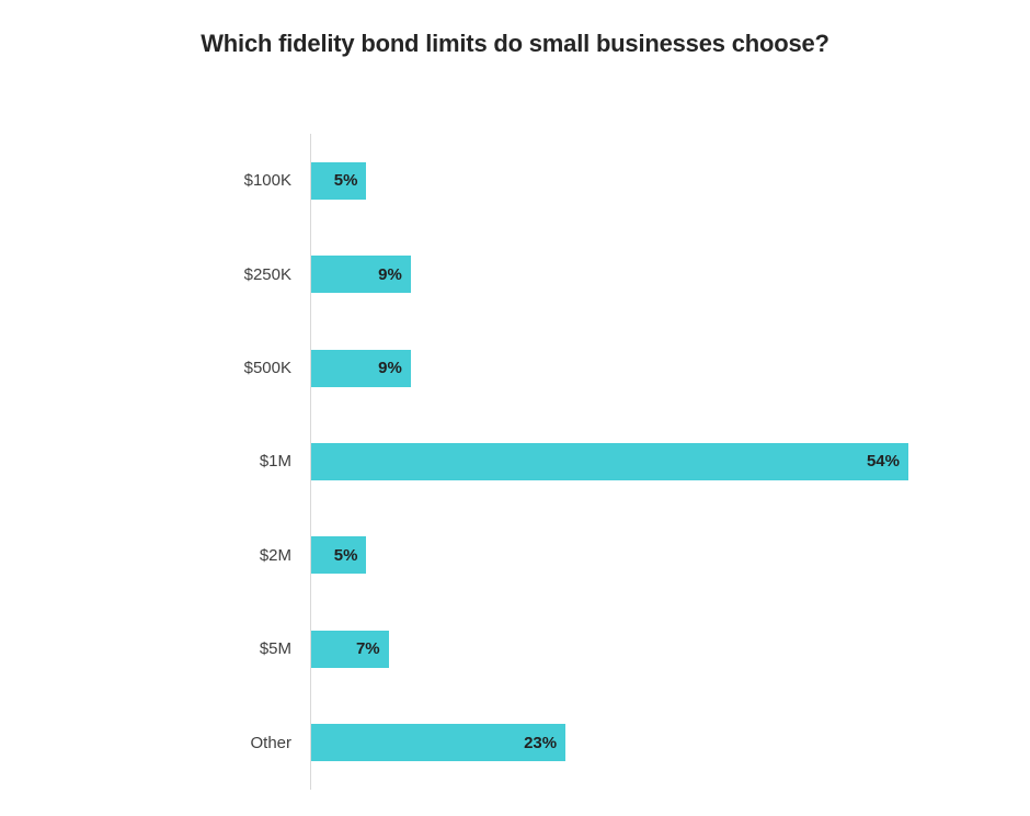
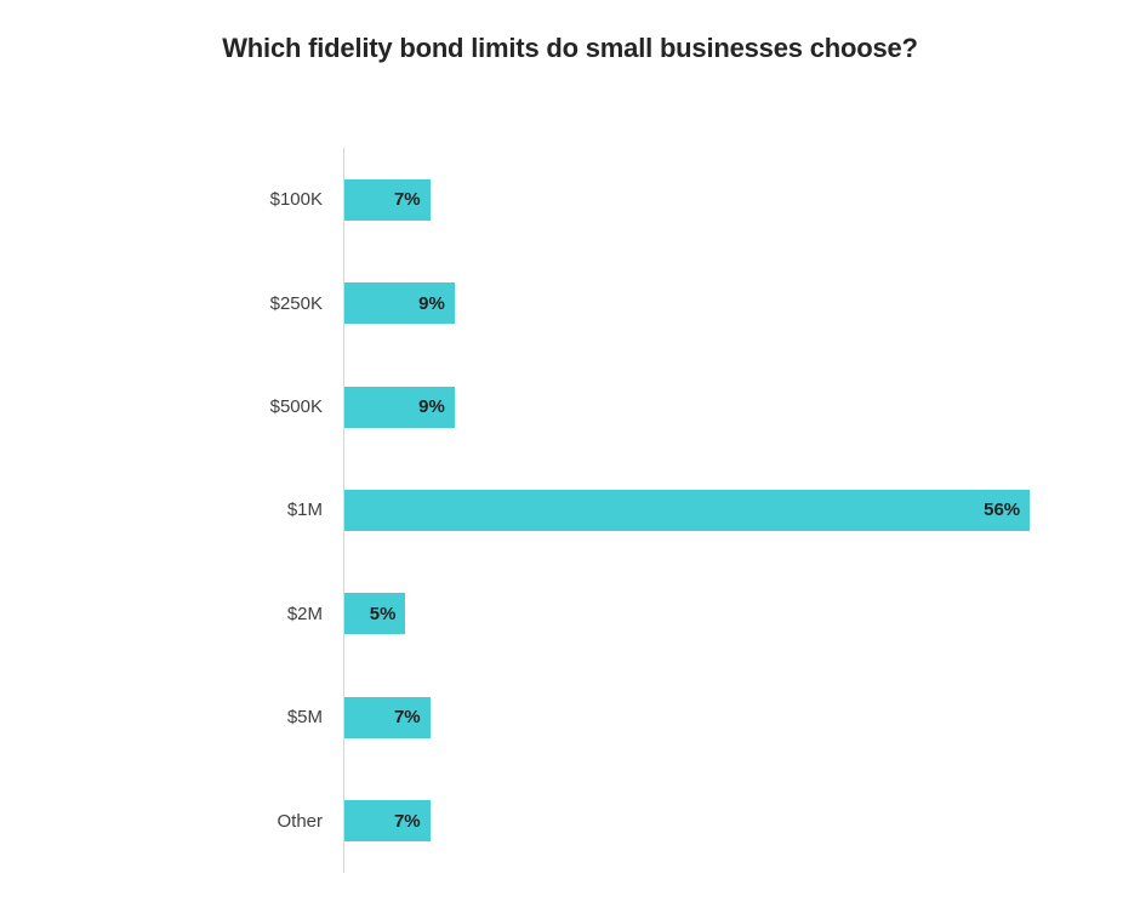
$100K: 5% -> 7%
$1M: 54% -> 56%
Other: 23% -> 7%
